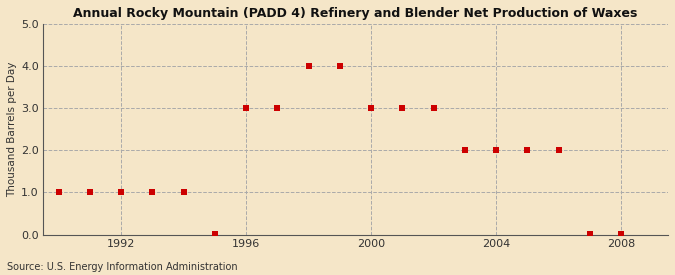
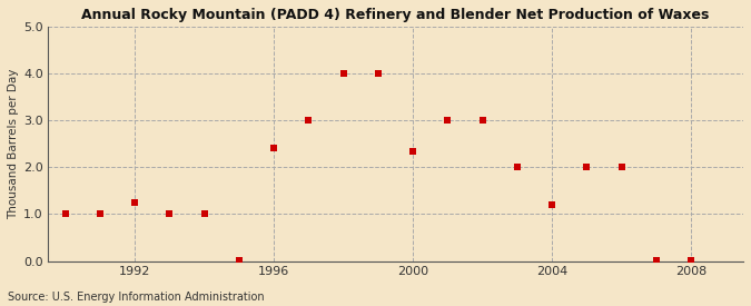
1992: 1.00 -> 1.25
1996: 3.00 -> 2.40
2000: 3.00 -> 2.35
2004: 2.00 -> 1.20
